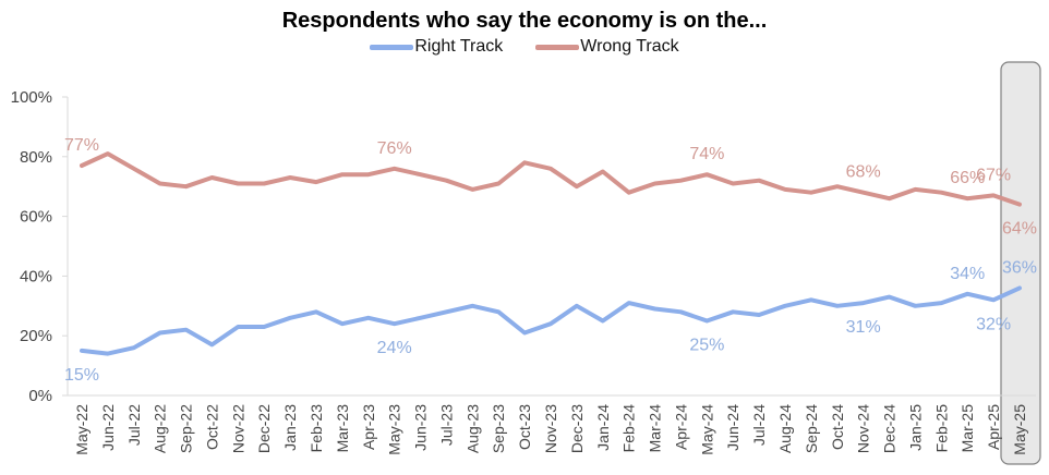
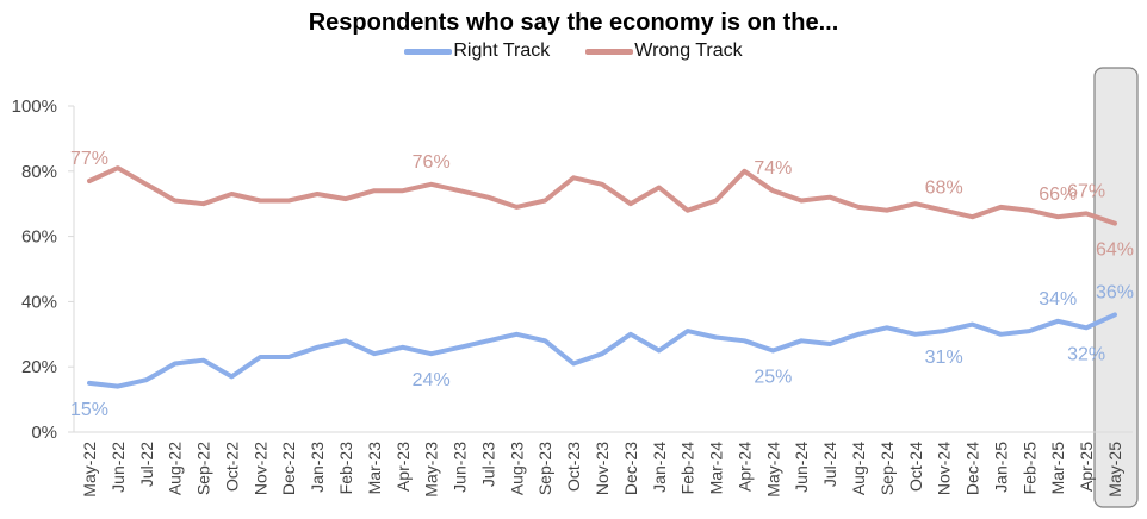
Wrong Track/Apr-24: 72% -> 80%
